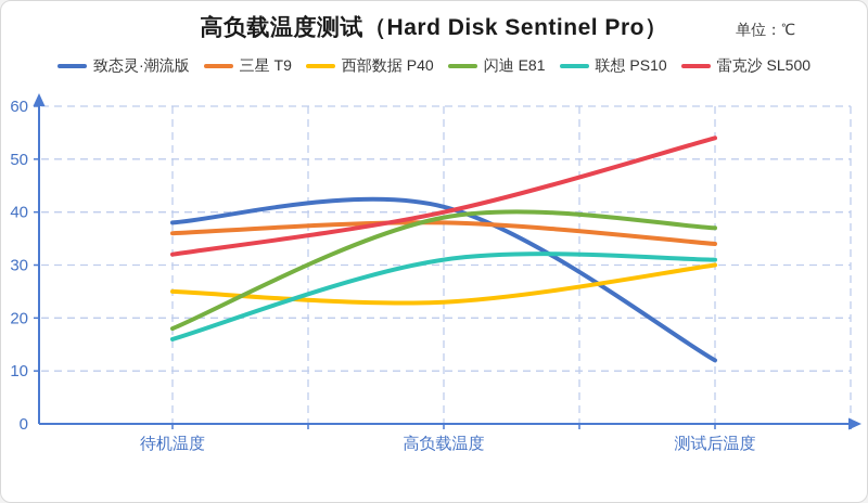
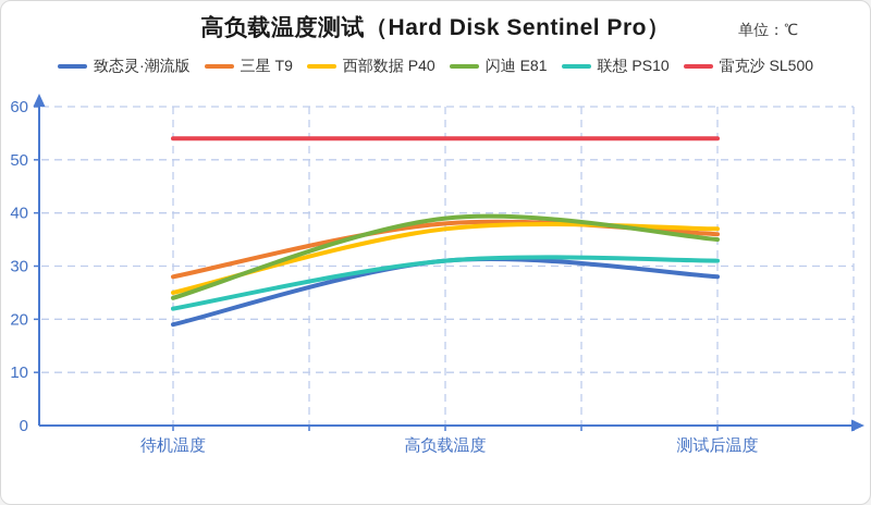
致态灵·潮流版/待机温度: 38 -> 19
三星 T9/待机温度: 36 -> 28
闪迪 E81/待机温度: 18 -> 24
联想 PS10/待机温度: 16 -> 22
雷克沙 SL500/待机温度: 32 -> 54
致态灵·潮流版/高负载温度: 41 -> 31
西部数据 P40/高负载温度: 23 -> 37
雷克沙 SL500/高负载温度: 40 -> 54
致态灵·潮流版/测试后温度: 12 -> 28
三星 T9/测试后温度: 34 -> 36
西部数据 P40/测试后温度: 30 -> 37
闪迪 E81/测试后温度: 37 -> 35
